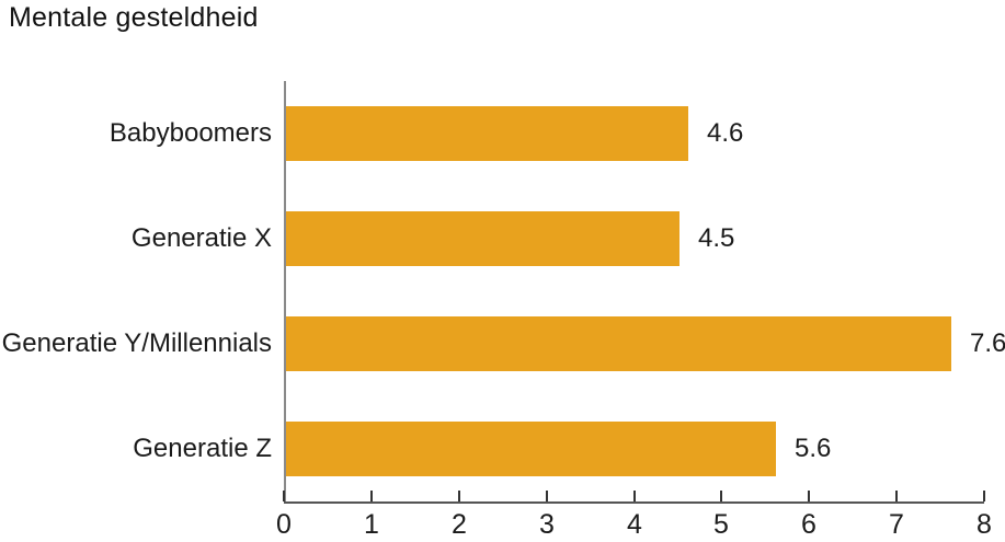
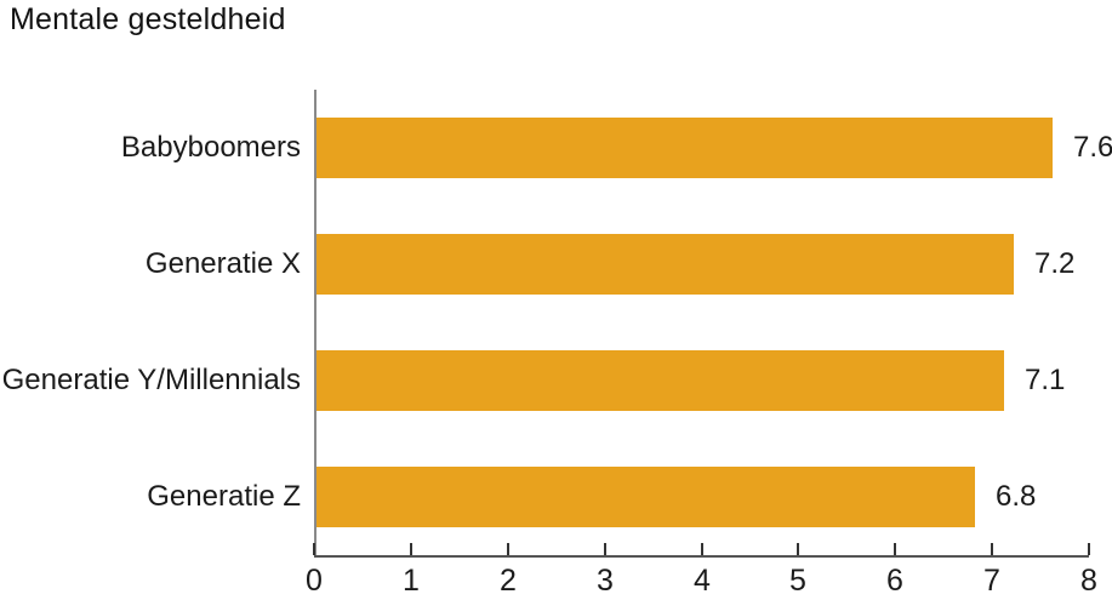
Babyboomers: 4.6 -> 7.6
Generatie X: 4.5 -> 7.2
Generatie Y/Millennials: 7.6 -> 7.1
Generatie Z: 5.6 -> 6.8
